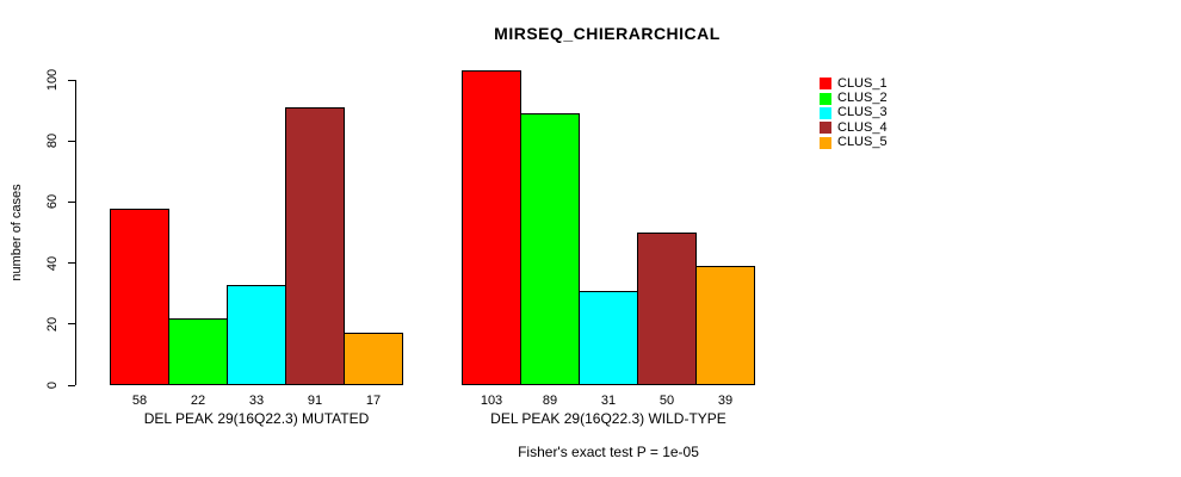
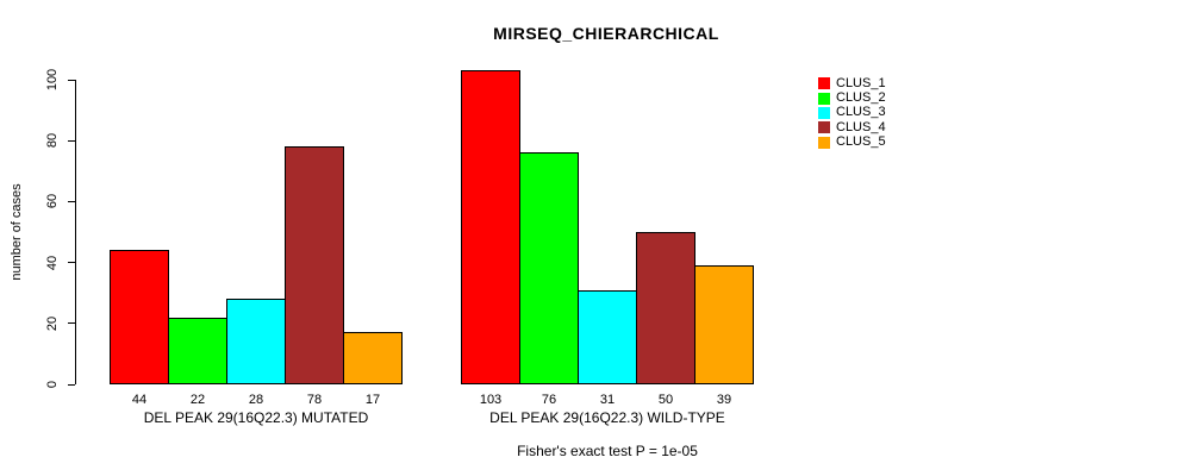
CLUS_1/DEL PEAK 29(16Q22.3) MUTATED: 58 -> 44
CLUS_3/DEL PEAK 29(16Q22.3) MUTATED: 33 -> 28
CLUS_4/DEL PEAK 29(16Q22.3) MUTATED: 91 -> 78
CLUS_2/DEL PEAK 29(16Q22.3) WILD-TYPE: 89 -> 76
